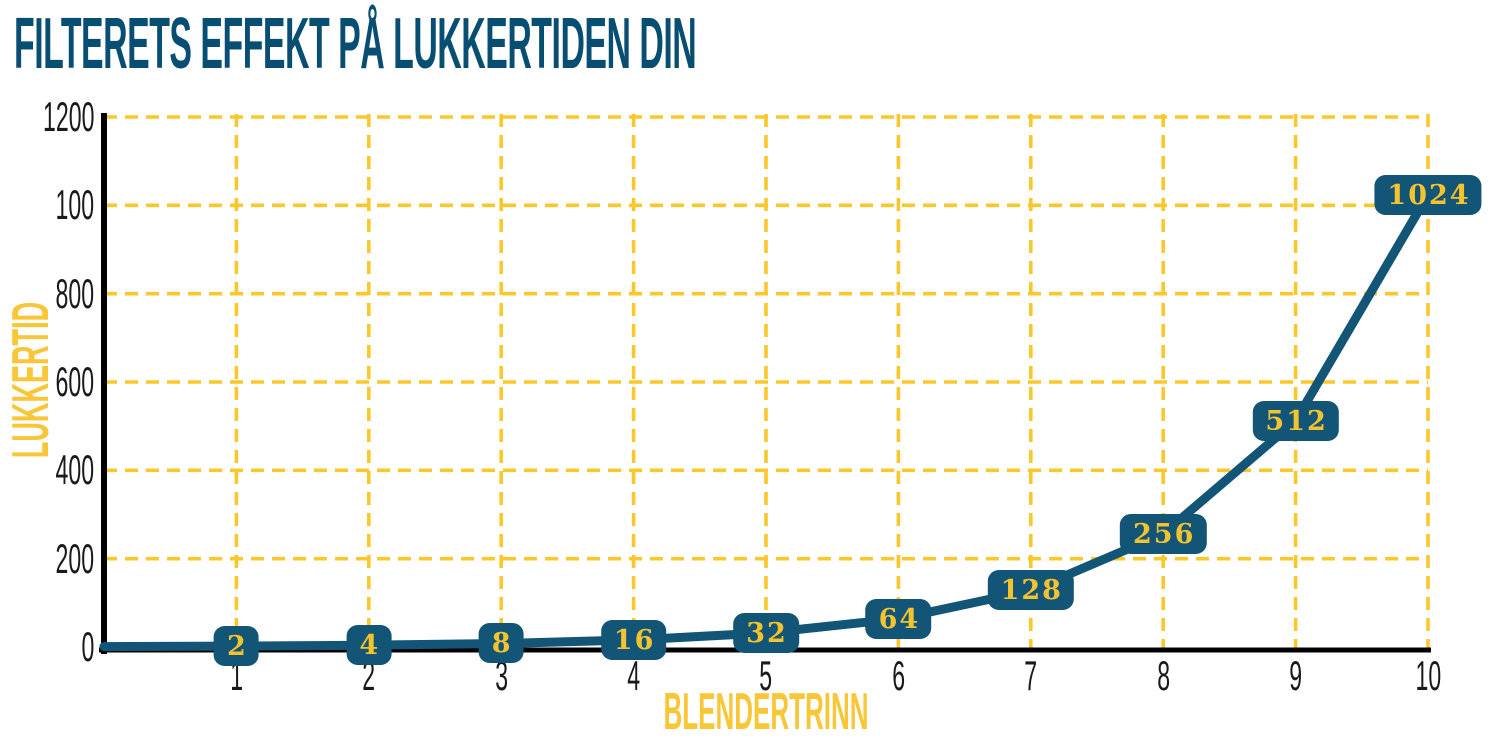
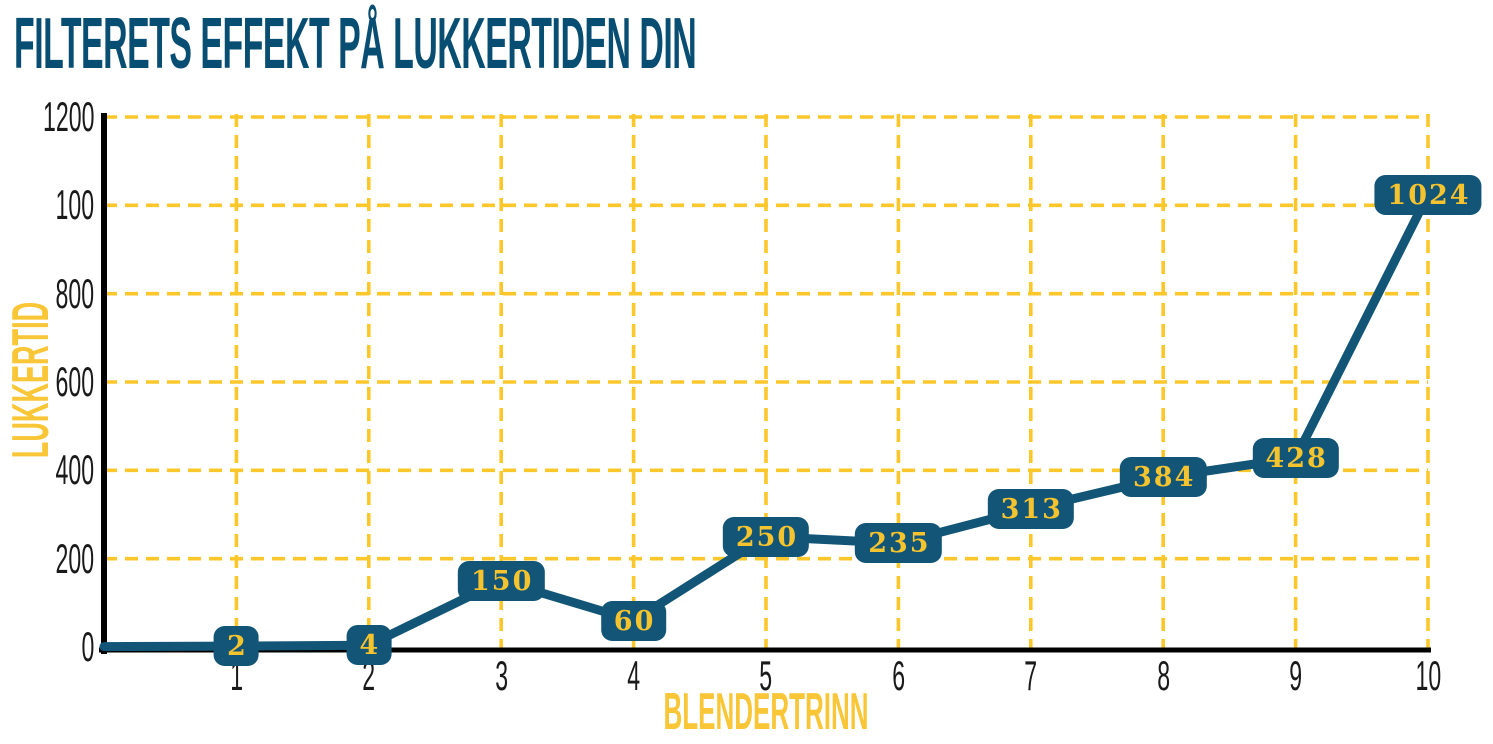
3: 8 -> 150
4: 16 -> 60
5: 32 -> 250
6: 64 -> 235
7: 128 -> 313
8: 256 -> 384
9: 512 -> 428
